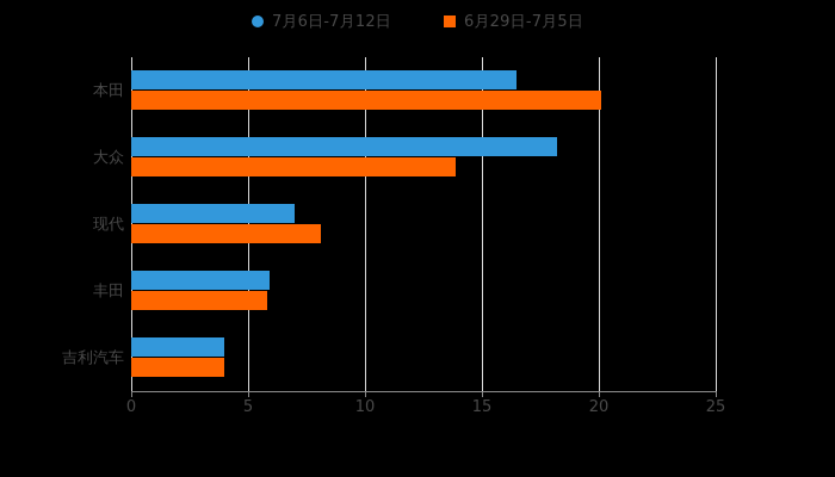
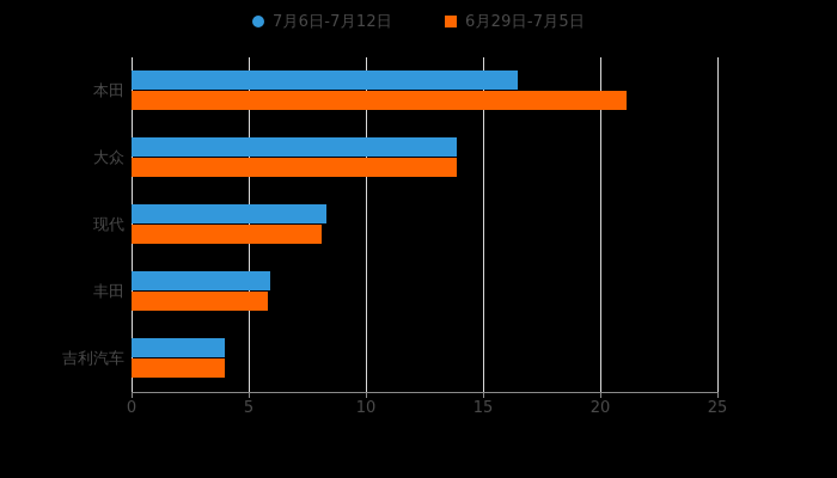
6月29日-7月5日/本田: 20.1 -> 21.1
7月6日-7月12日/大众: 18.2 -> 13.9
7月6日-7月12日/现代: 7.0 -> 8.3
